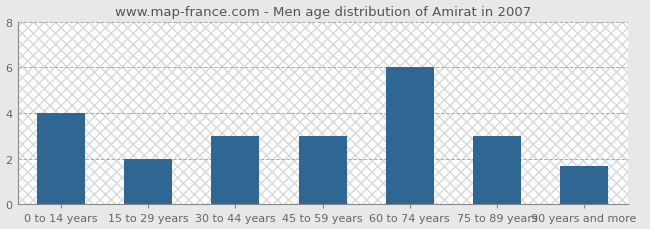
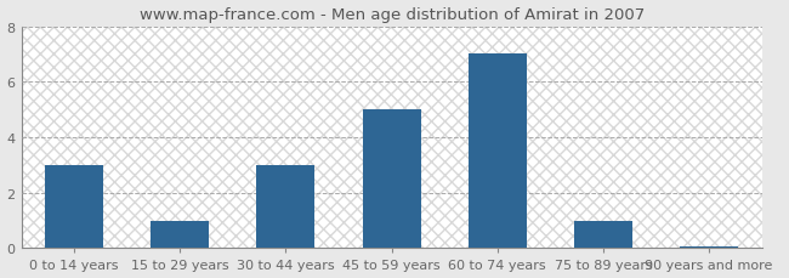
0 to 14 years: 4.00 -> 3.00
15 to 29 years: 2.00 -> 1.00
45 to 59 years: 3.00 -> 5.00
60 to 74 years: 6.00 -> 7.00
75 to 89 years: 3.00 -> 1.00
90 years and more: 1.70 -> 0.07
